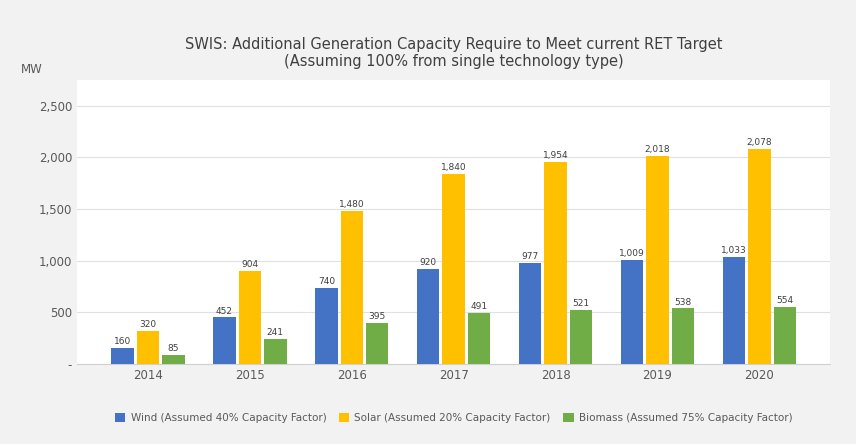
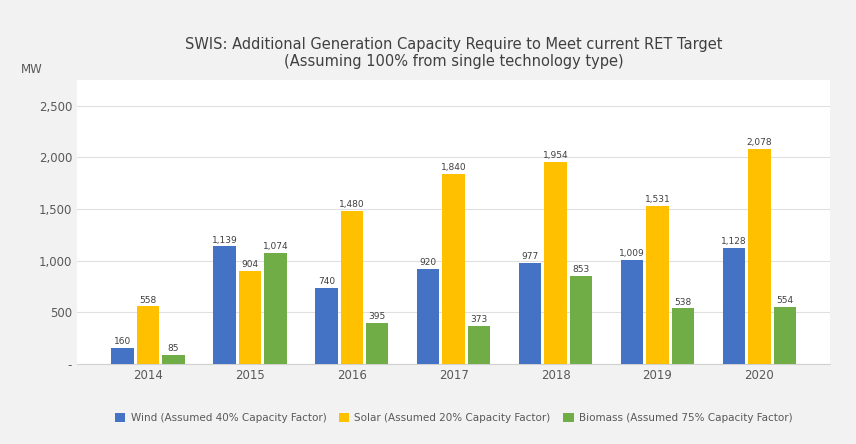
Solar (Assumed 20% Capacity Factor)/2014: 320 -> 558
Wind (Assumed 40% Capacity Factor)/2015: 452 -> 1,139
Biomass (Assumed 75% Capacity Factor)/2015: 241 -> 1,074
Biomass (Assumed 75% Capacity Factor)/2017: 491 -> 373
Biomass (Assumed 75% Capacity Factor)/2018: 521 -> 853
Solar (Assumed 20% Capacity Factor)/2019: 2,018 -> 1,531
Wind (Assumed 40% Capacity Factor)/2020: 1,033 -> 1,128
